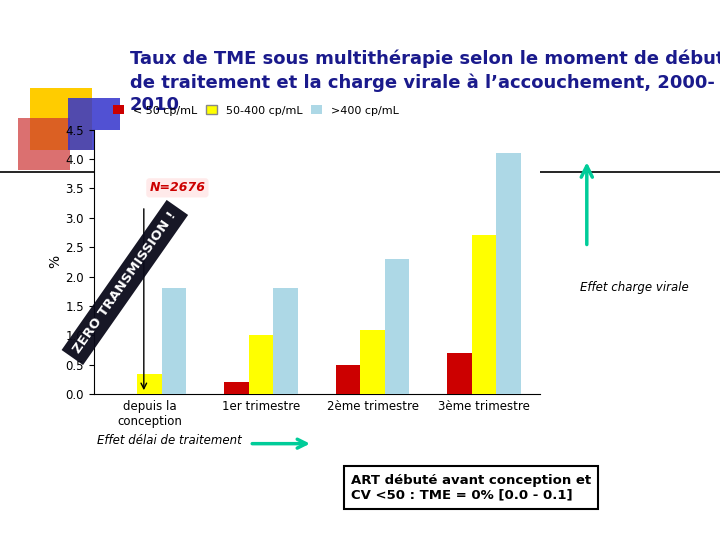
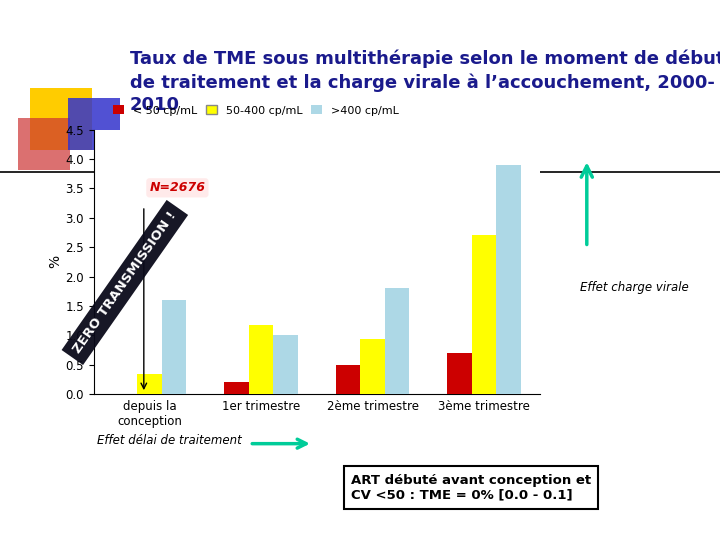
>400 cp/mL/depuis la conception: 1.8 -> 1.6
50-400 cp/mL/1er trimestre: 1.00 -> 1.18
>400 cp/mL/1er trimestre: 1.8 -> 1.0
50-400 cp/mL/2ème trimestre: 1.10 -> 0.94
>400 cp/mL/2ème trimestre: 2.3 -> 1.8
>400 cp/mL/3ème trimestre: 4.1 -> 3.9
